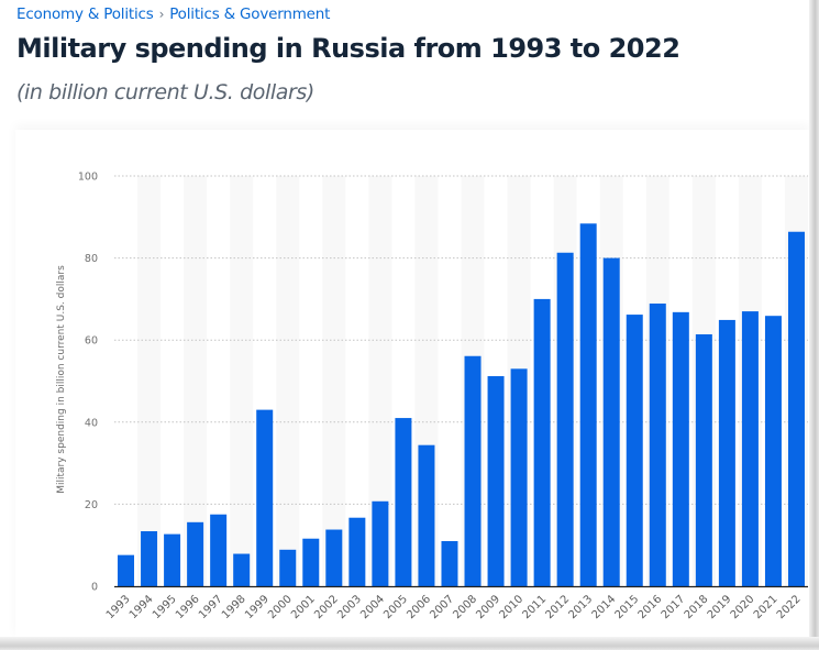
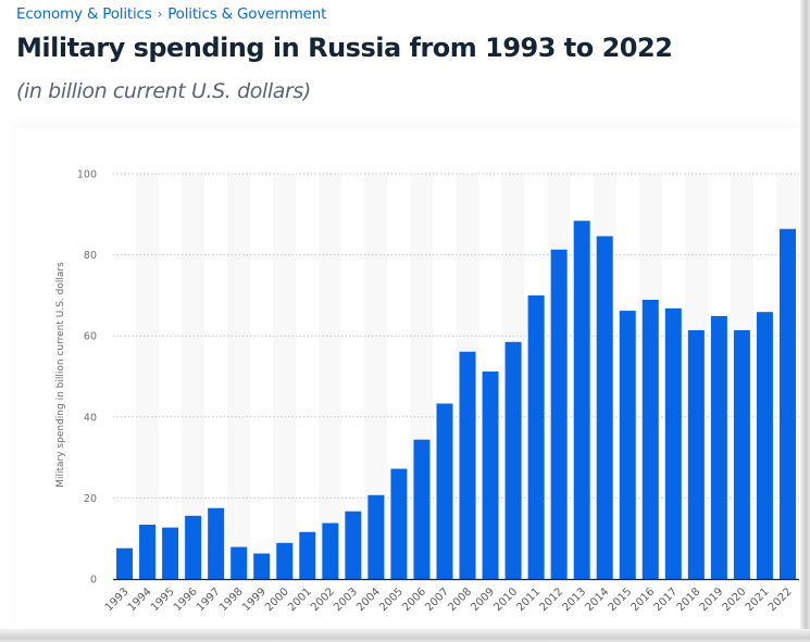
1999: 43 -> 6
2005: 41 -> 27
2007: 11 -> 43
2010: 53 -> 58
2014: 80 -> 85
2020: 67 -> 61
